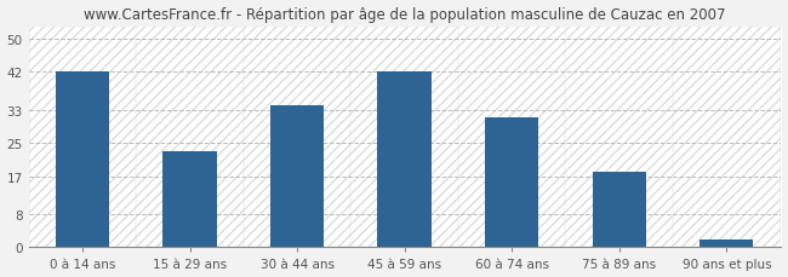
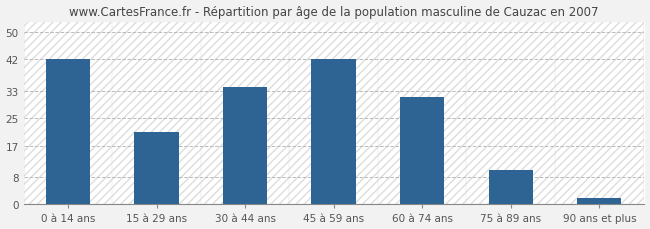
15 à 29 ans: 23 -> 21
75 à 89 ans: 18 -> 10
